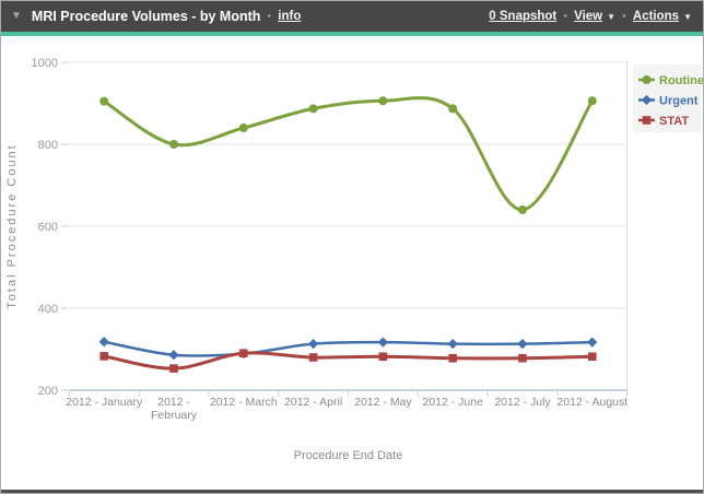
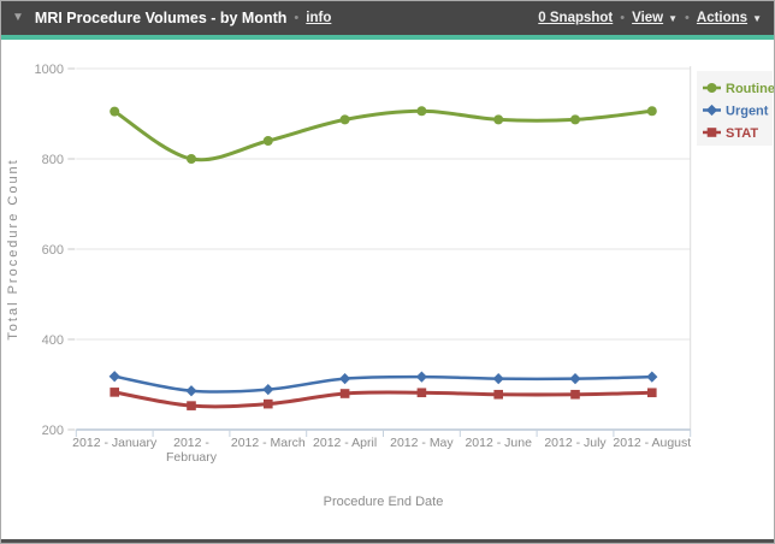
STAT/2012 - March: 290 -> 260
Routine/2012 - July: 640 -> 890
